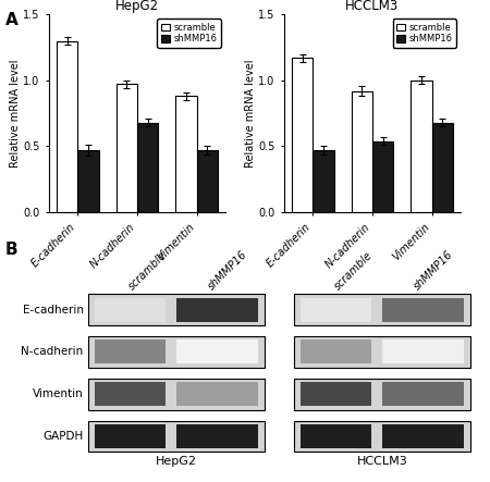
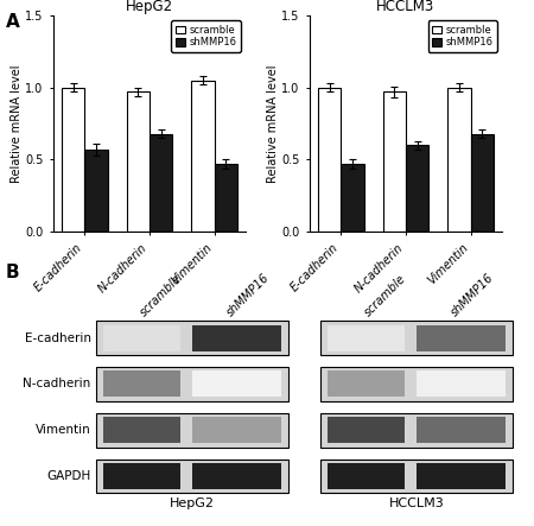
HepG2/scramble/E-cadherin: 1.30 -> 1.00
HepG2/shMMP16/E-cadherin: 0.47 -> 0.57
HepG2/scramble/Vimentin: 0.88 -> 1.05
HCCLM3/scramble/E-cadherin: 1.17 -> 1.00
HCCLM3/scramble/N-cadherin: 0.92 -> 0.97
HCCLM3/shMMP16/N-cadherin: 0.54 -> 0.60
